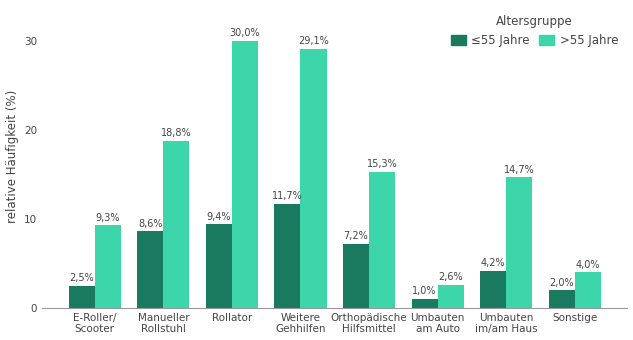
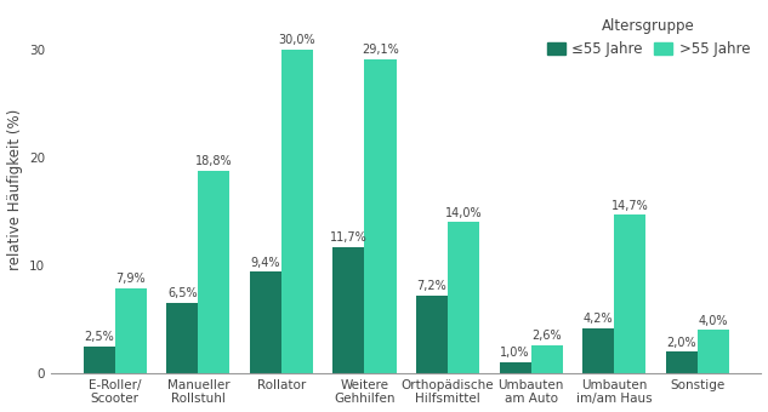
>55 Jahre/E-Roller/ Scooter: 9,3% -> 7,9%
≤55 Jahre/Manueller Rollstuhl: 8,6% -> 6,5%
>55 Jahre/Orthopädische Hilfsmittel: 15,3% -> 14,0%
